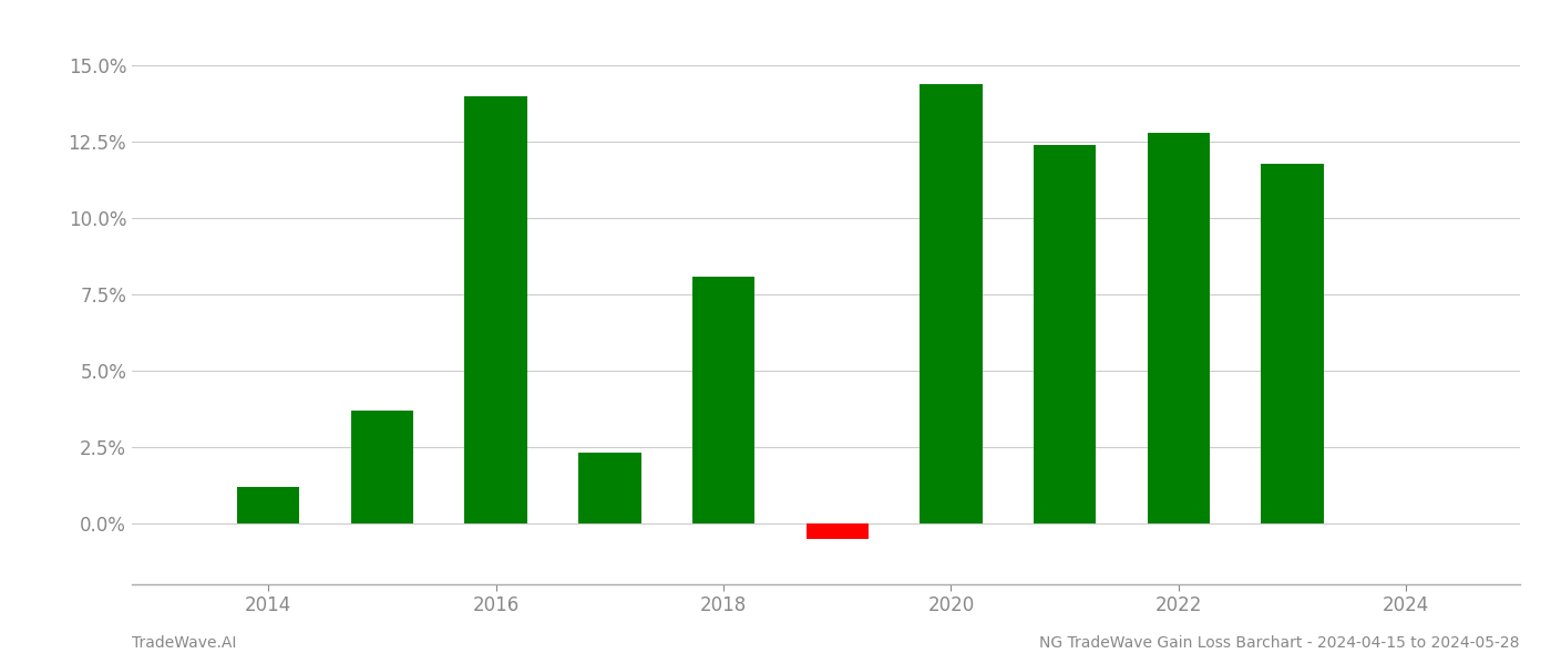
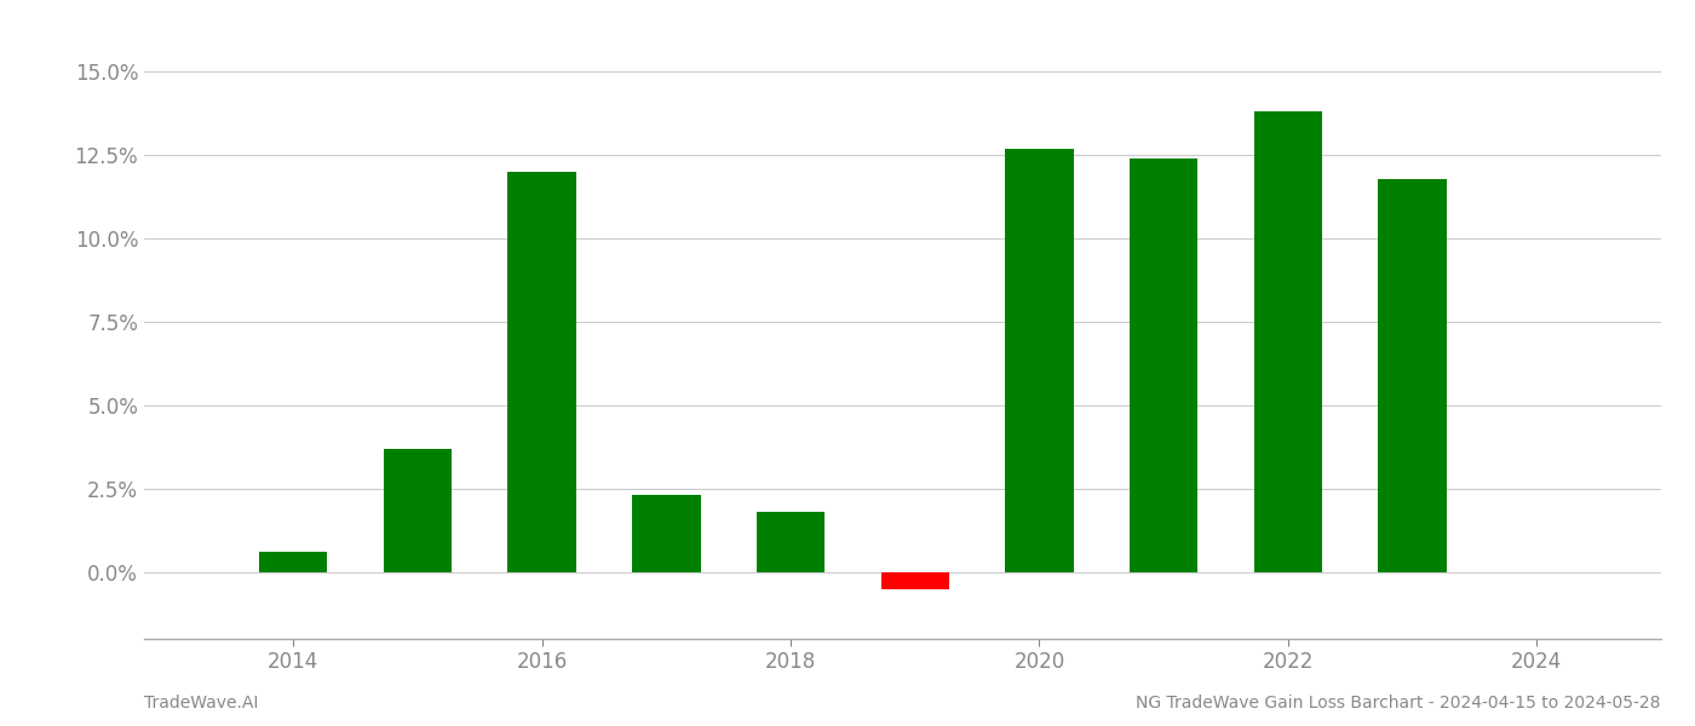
2014: 1.2% -> 0.6%
2016: 14.0% -> 12.0%
2018: 8.1% -> 1.8%
2020: 14.4% -> 12.7%
2022: 12.8% -> 13.8%
